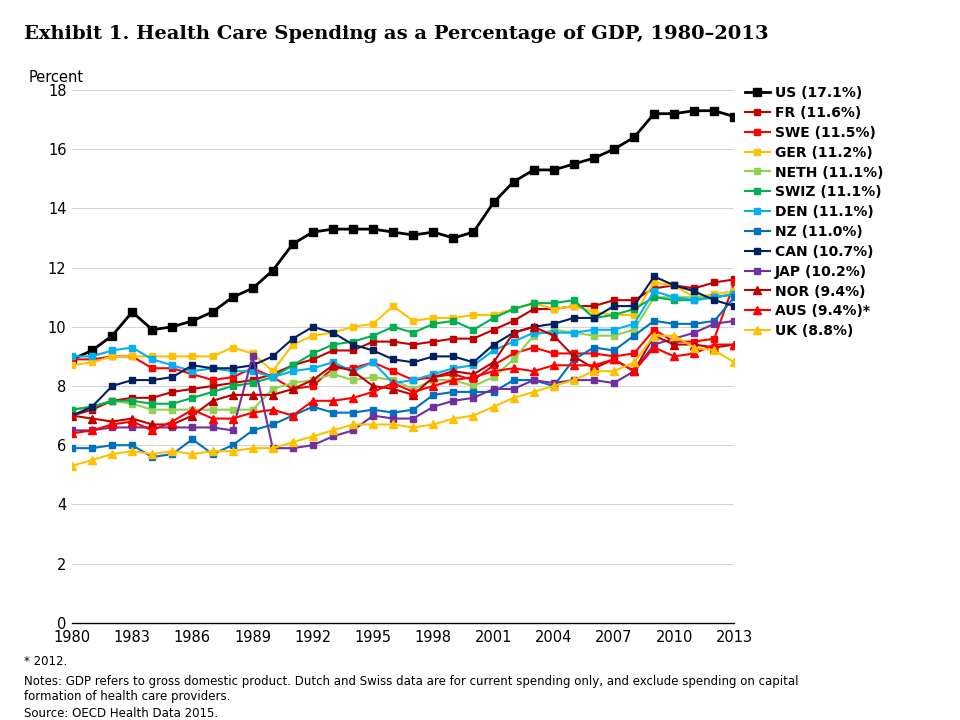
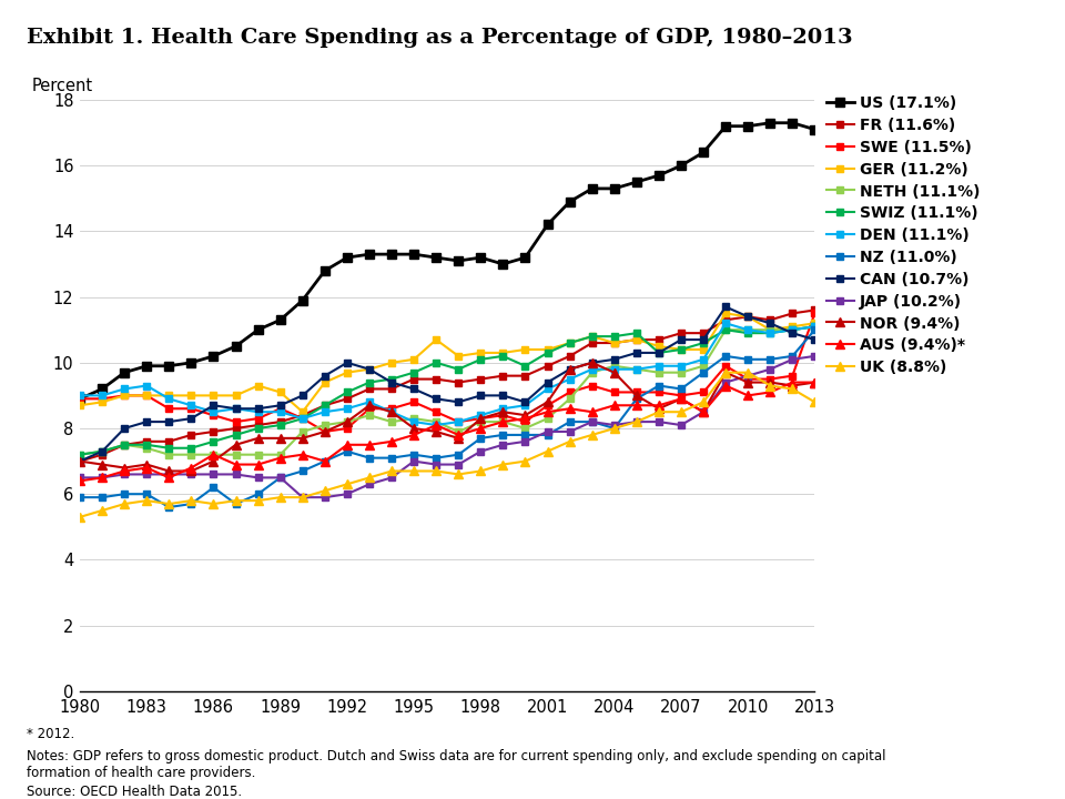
US (17.1%)/1983: 10.5 -> 9.9
JAP (10.2%)/1989: 9.0 -> 6.5
DEN (11.1%)/1995: 8.8 -> 8.2
